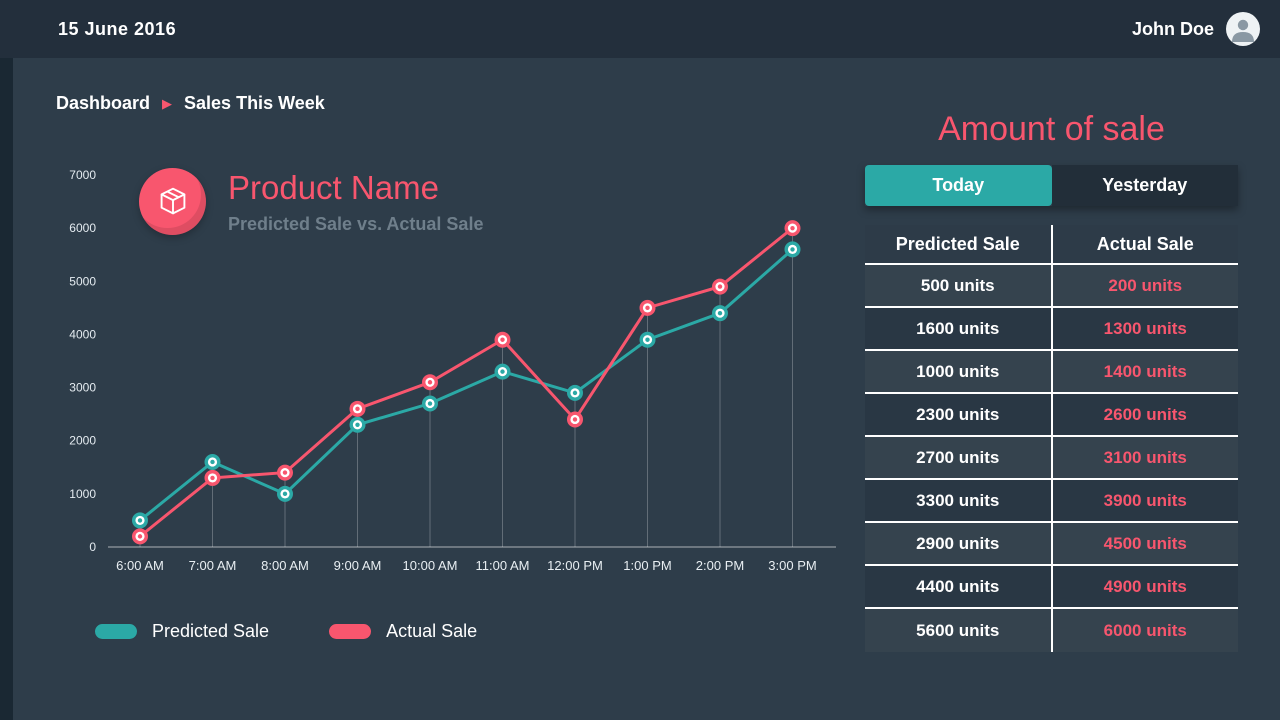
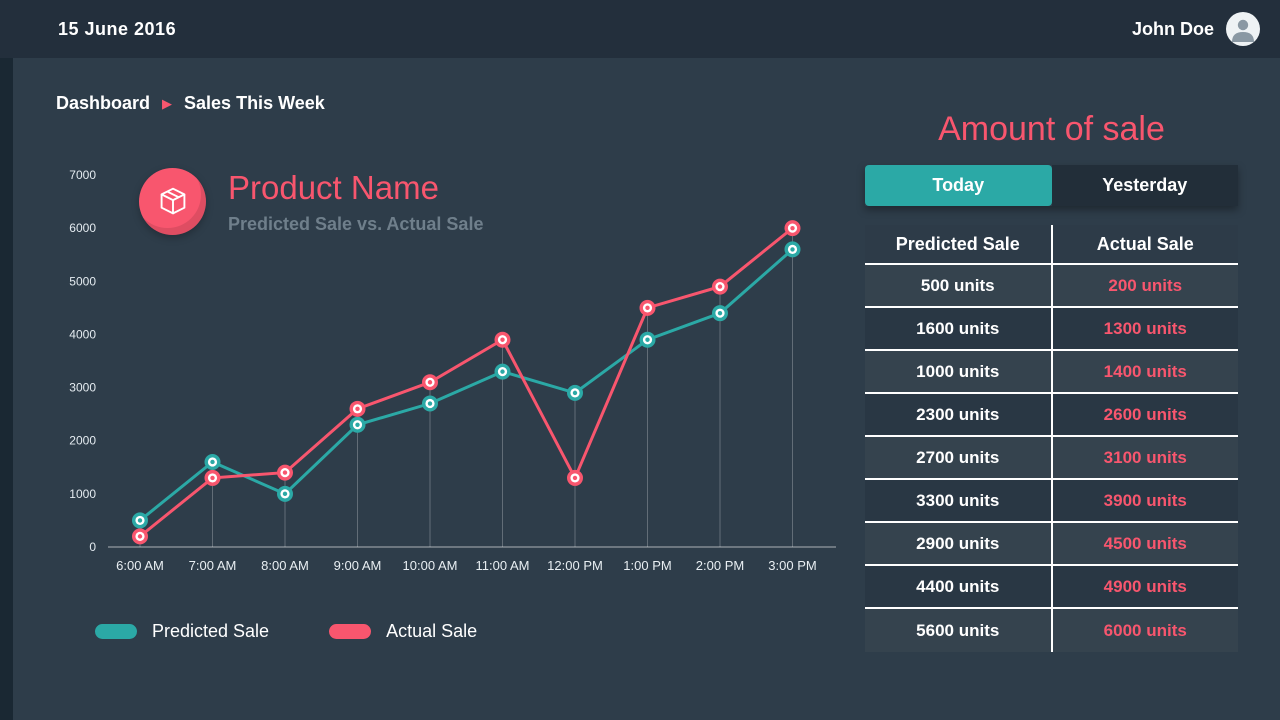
Actual Sale/12:00 PM: 2400 -> 1300
